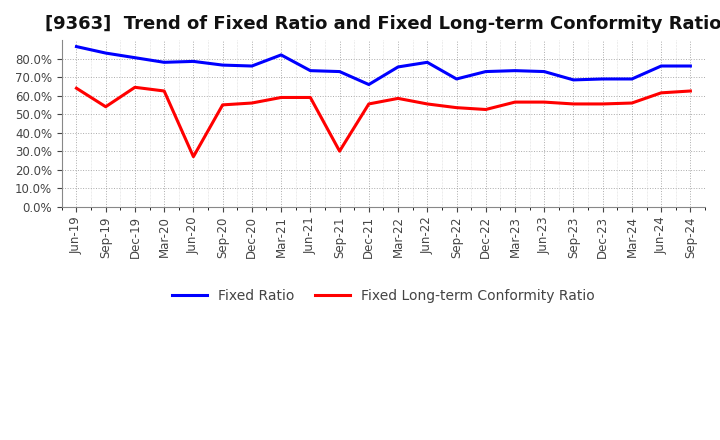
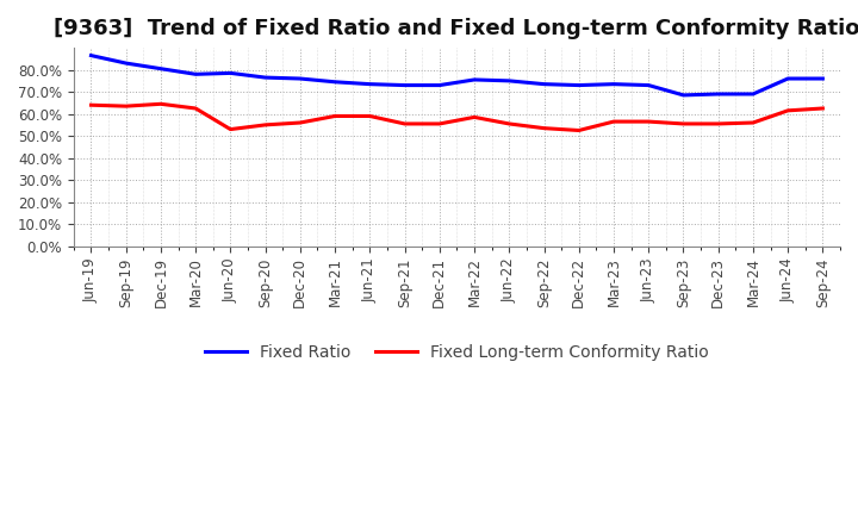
Fixed Long-term Conformity Ratio/Sep-19: 54% -> 64%
Fixed Long-term Conformity Ratio/Jun-20: 27% -> 53%
Fixed Ratio/Mar-21: 82% -> 74%
Fixed Long-term Conformity Ratio/Sep-21: 30% -> 56%
Fixed Ratio/Dec-21: 66% -> 73%
Fixed Ratio/Jun-22: 78% -> 75%
Fixed Ratio/Sep-22: 69% -> 74%
